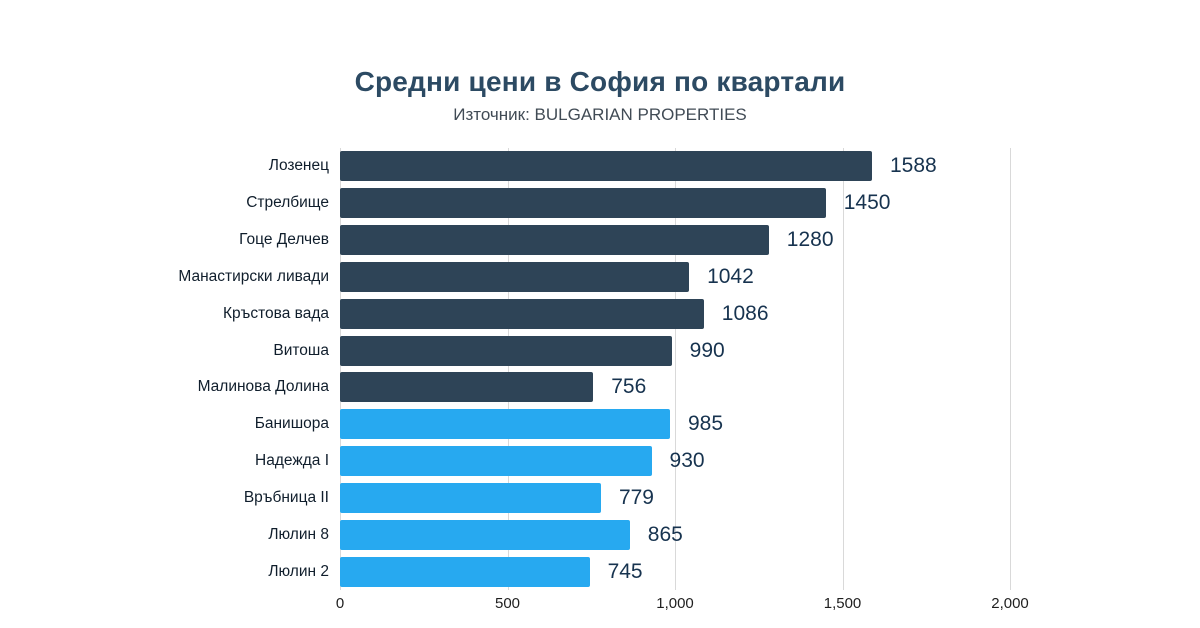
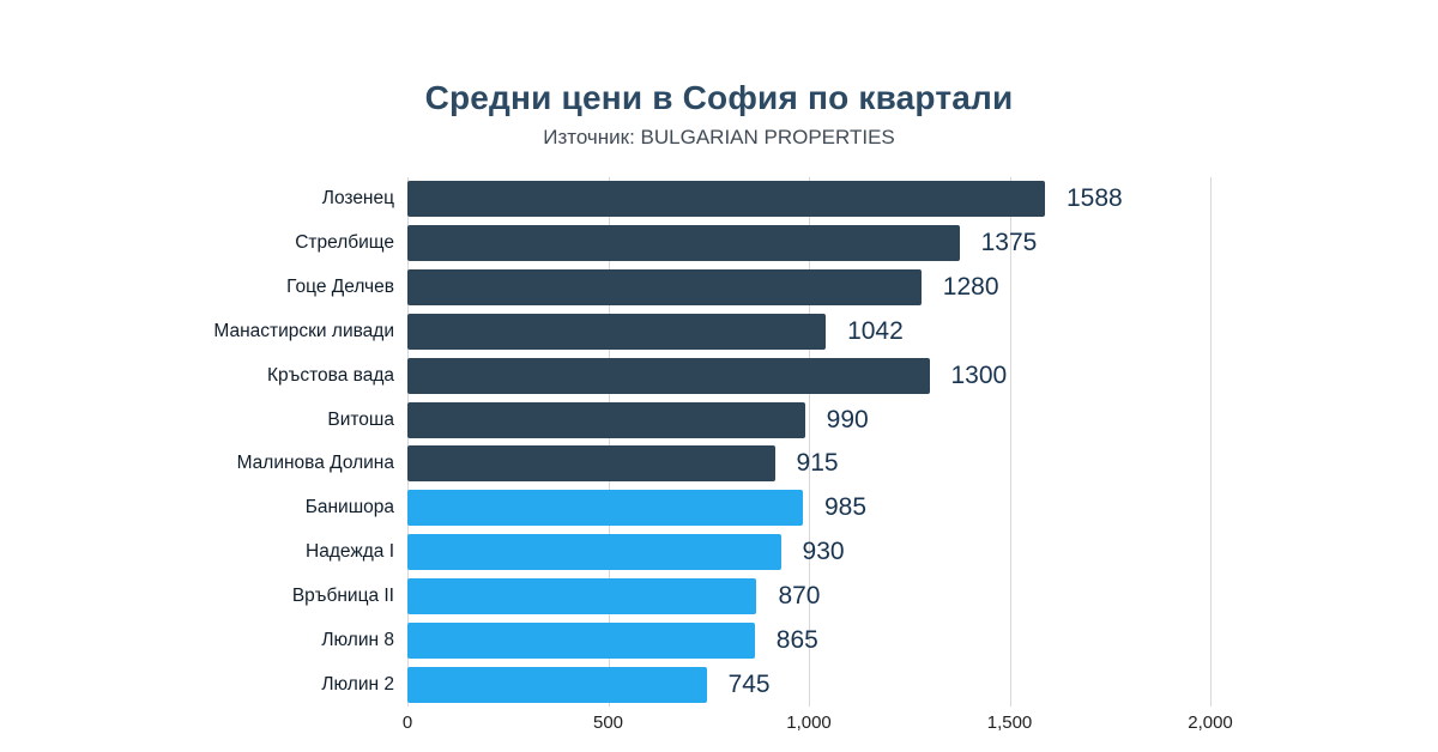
Стрелбище: 1450 -> 1375
Кръстова вада: 1086 -> 1300
Малинова Долина: 756 -> 915
Връбница II: 779 -> 870
